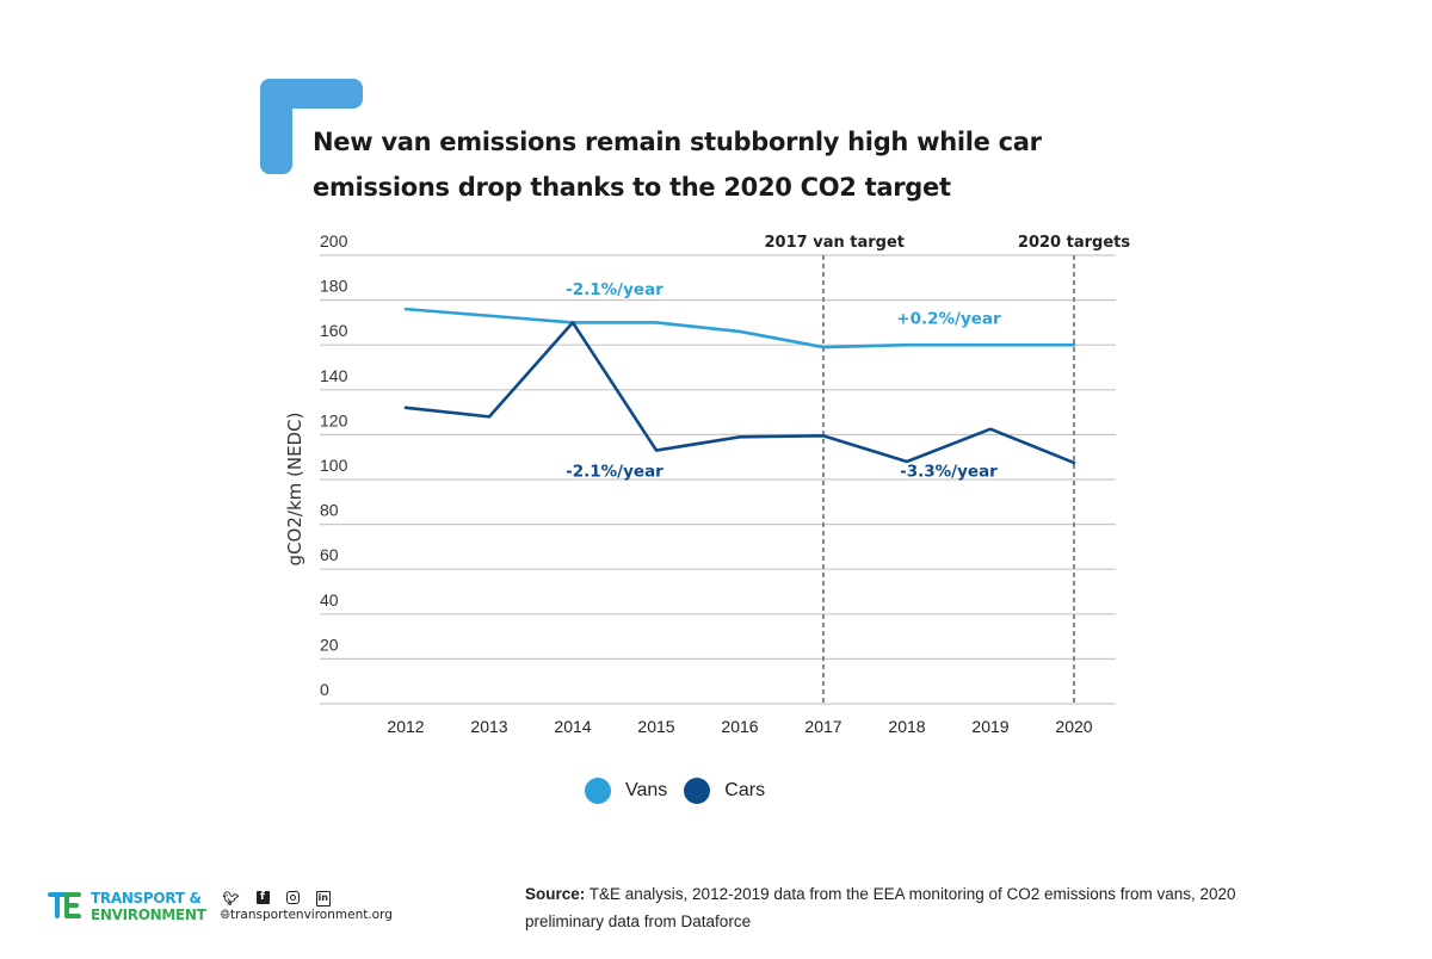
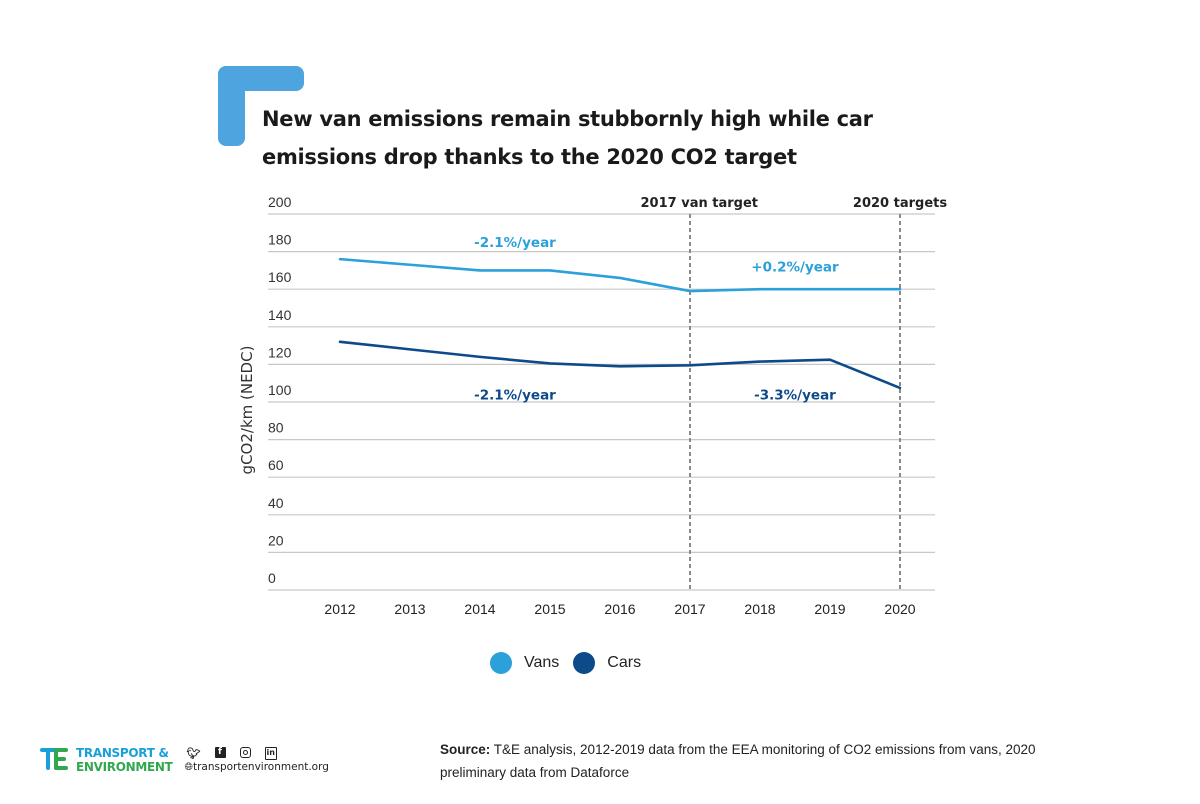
Cars/2014: 170 -> 124
Cars/2015: 113 -> 120
Cars/2018: 108 -> 122
